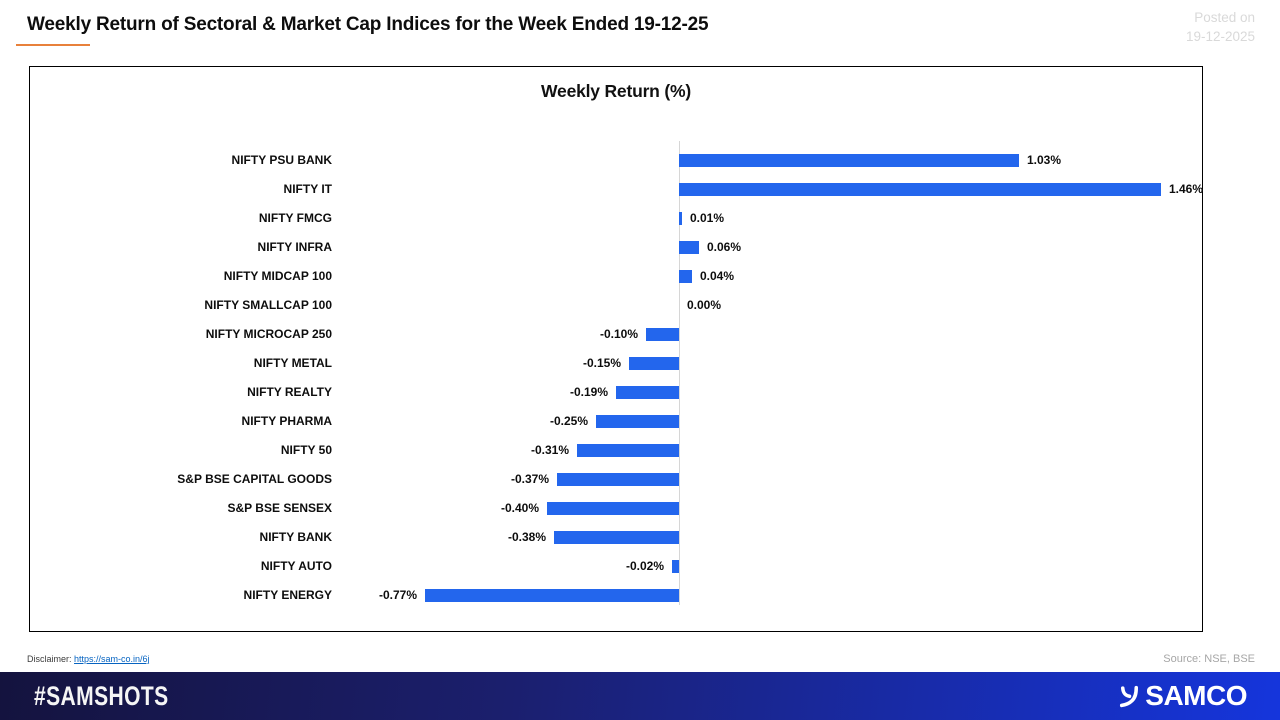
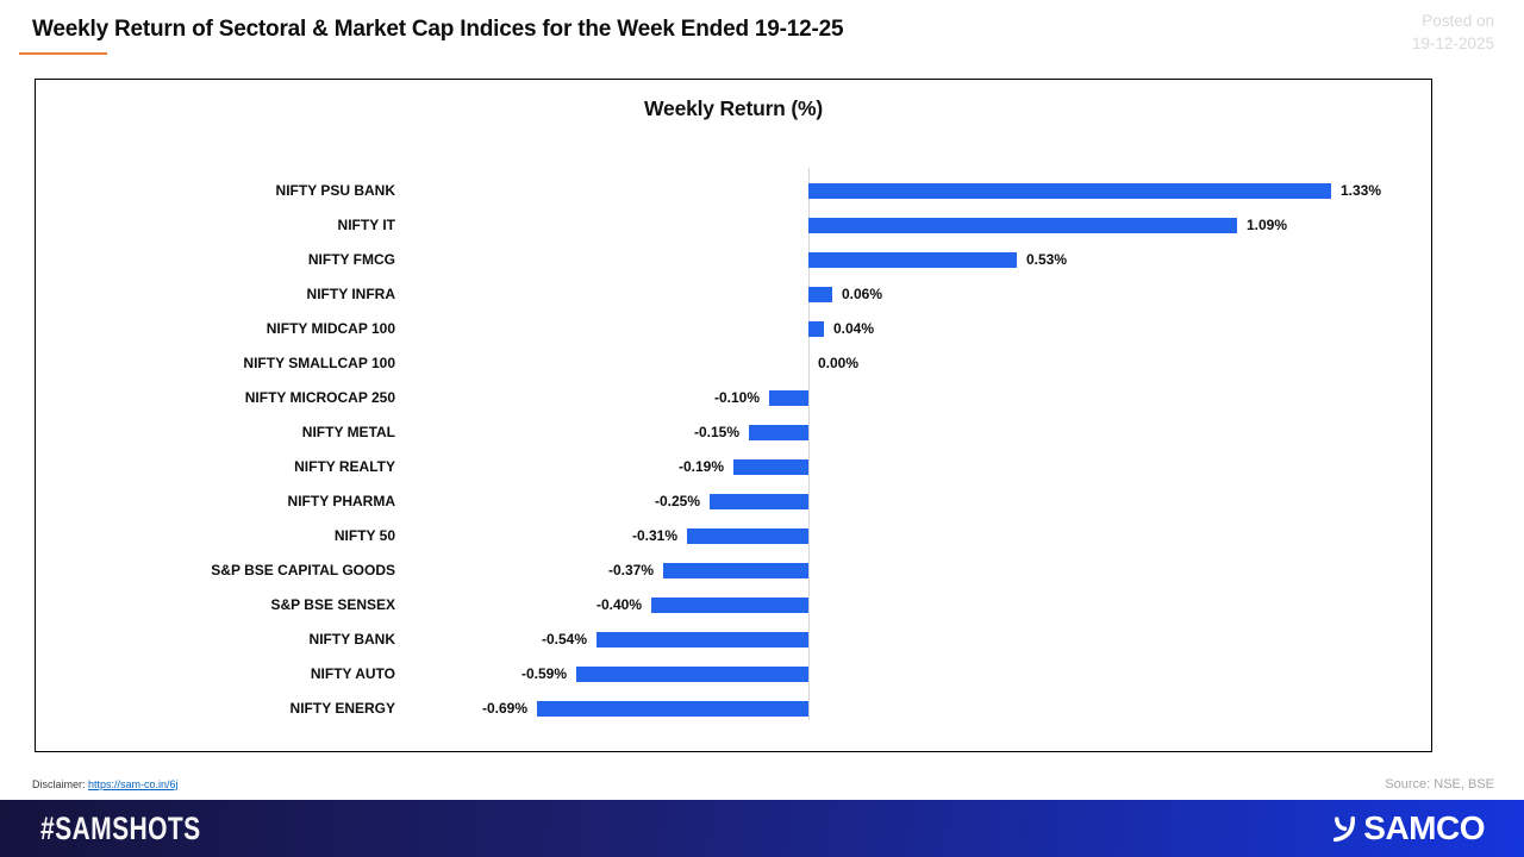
NIFTY PSU BANK: 1.03% -> 1.33%
NIFTY IT: 1.46% -> 1.09%
NIFTY FMCG: 0.01% -> 0.53%
NIFTY BANK: -0.38% -> -0.54%
NIFTY AUTO: -0.02% -> -0.59%
NIFTY ENERGY: -0.77% -> -0.69%
